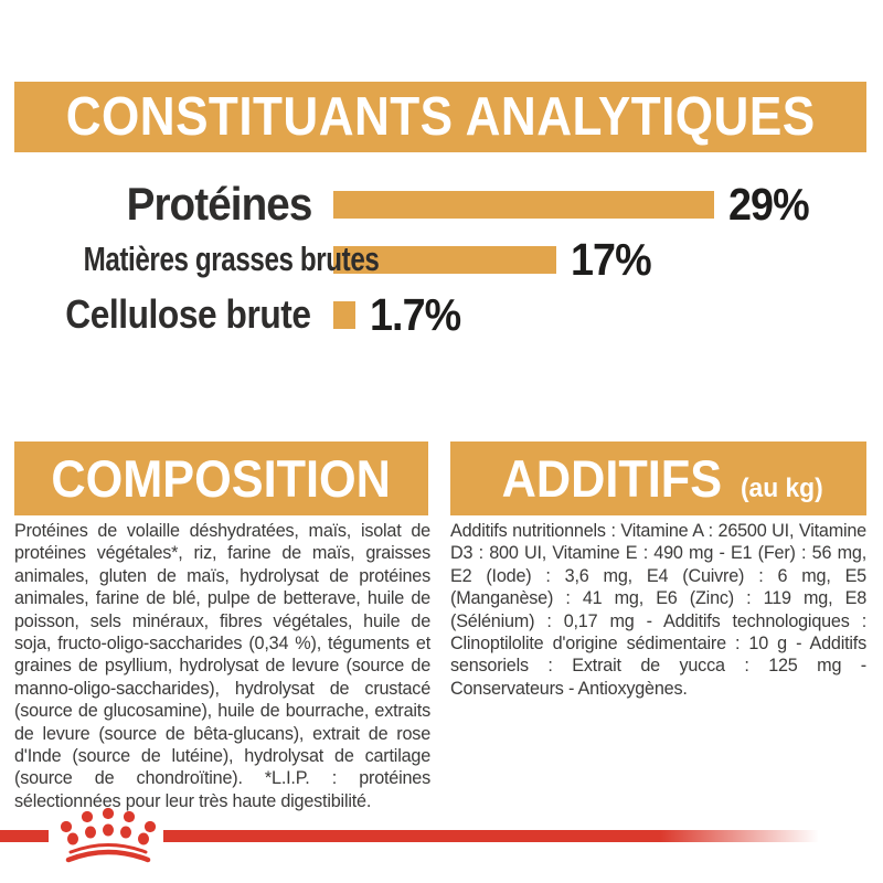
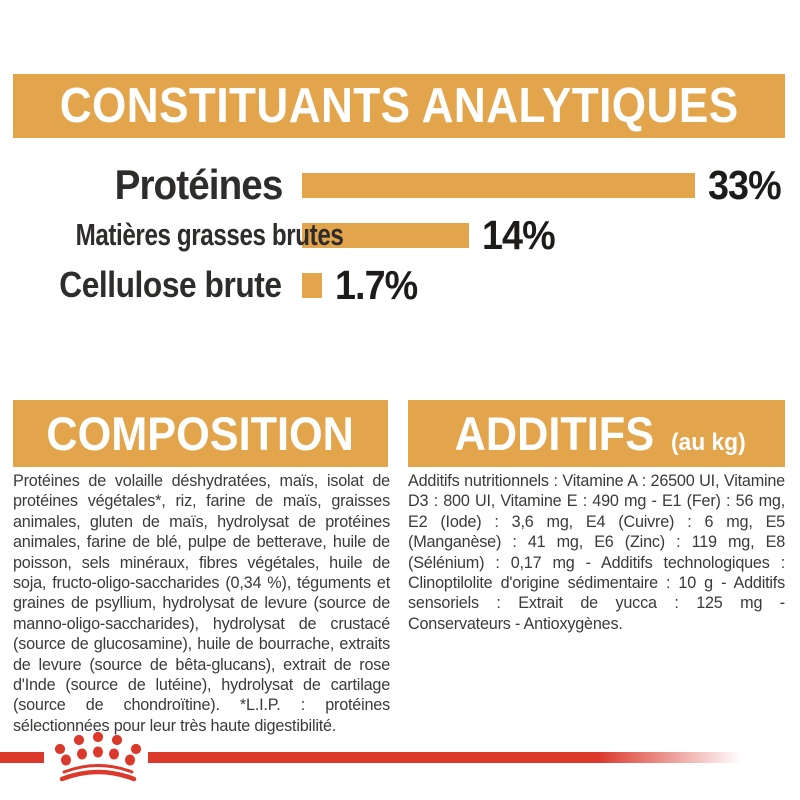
Protéines: 29% -> 33%
Matières grasses brutes: 17% -> 14%
